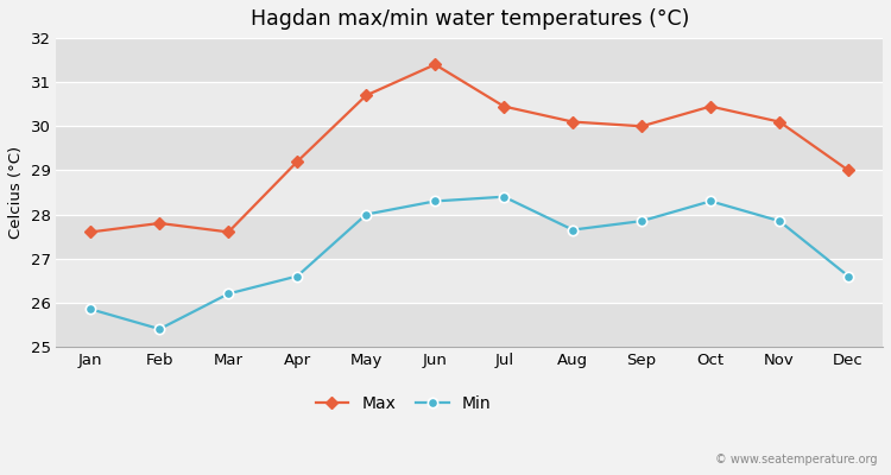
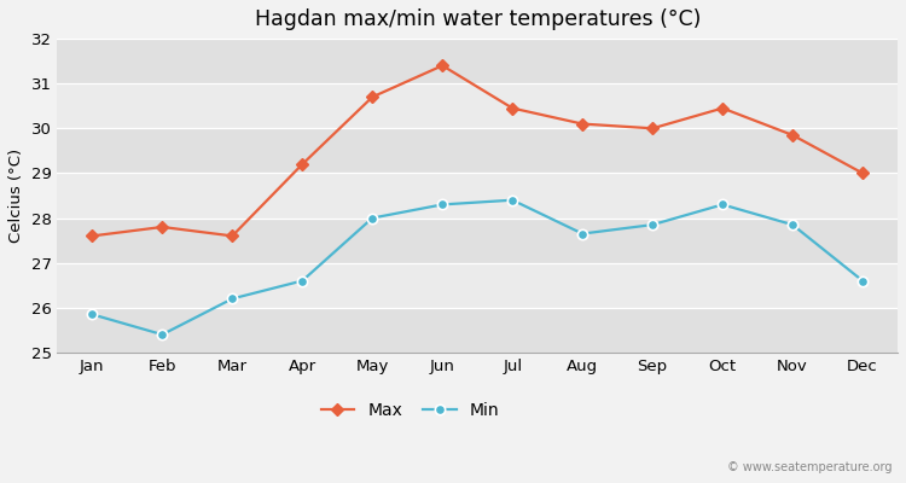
Max/Nov: 30.10 -> 29.85
